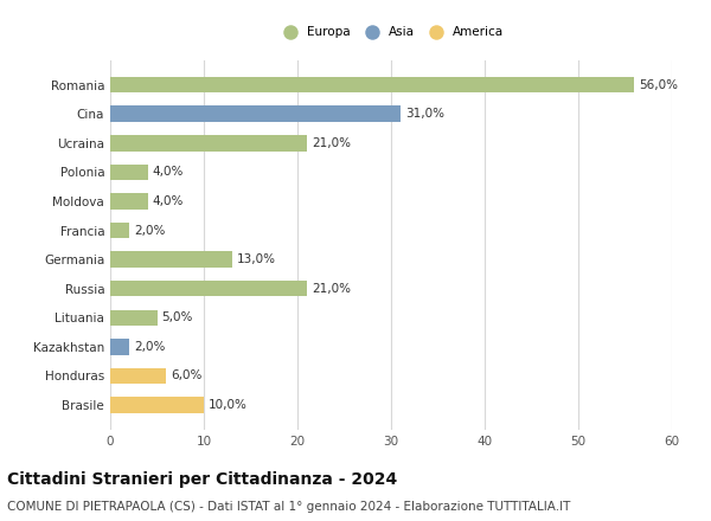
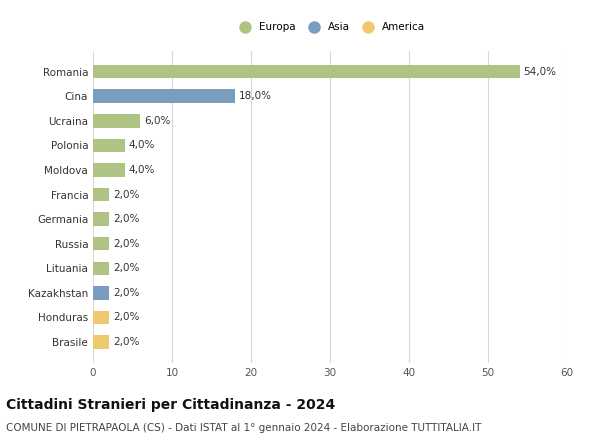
Romania: 56,0% -> 54,0%
Cina: 31,0% -> 18,0%
Ucraina: 21,0% -> 6,0%
Germania: 13,0% -> 2,0%
Russia: 21,0% -> 2,0%
Lituania: 5,0% -> 2,0%
Honduras: 6,0% -> 2,0%
Brasile: 10,0% -> 2,0%
